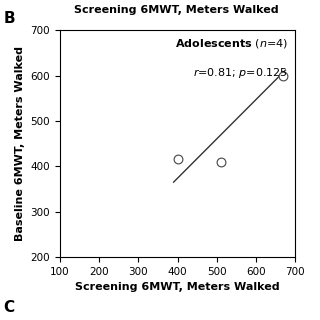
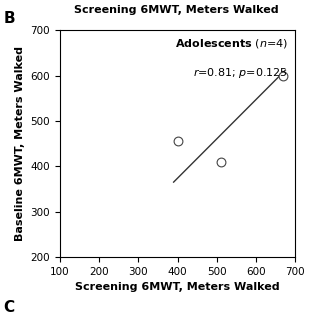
400: 415 -> 455
